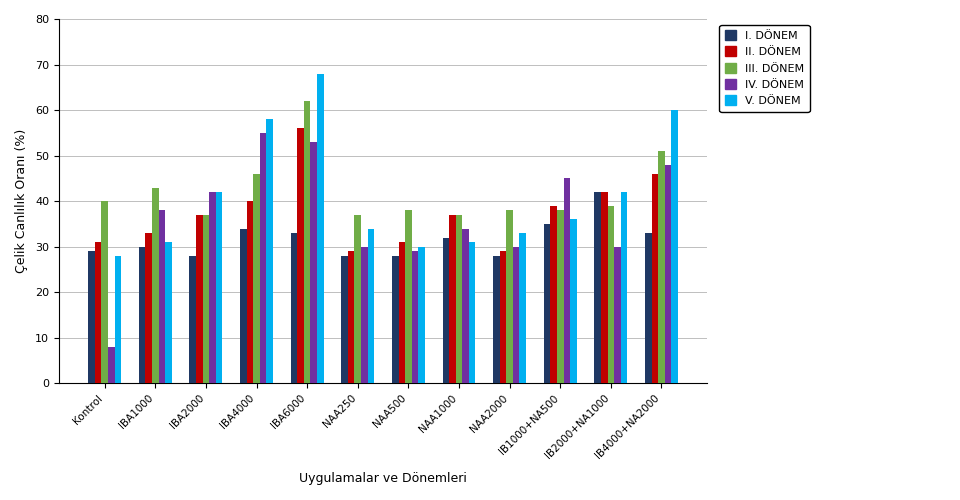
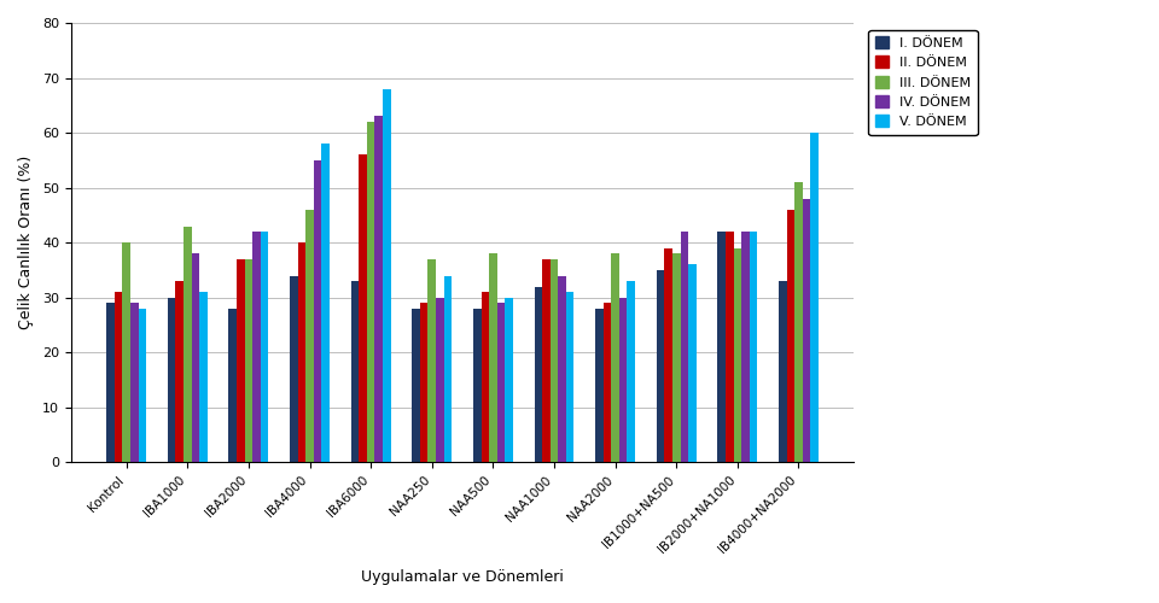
IV. DÖNEM/Kontrol: 8 -> 29
IV. DÖNEM/IBA6000: 53 -> 63
IV. DÖNEM/IB1000+NA500: 45 -> 42
IV. DÖNEM/IB2000+NA1000: 30 -> 42
